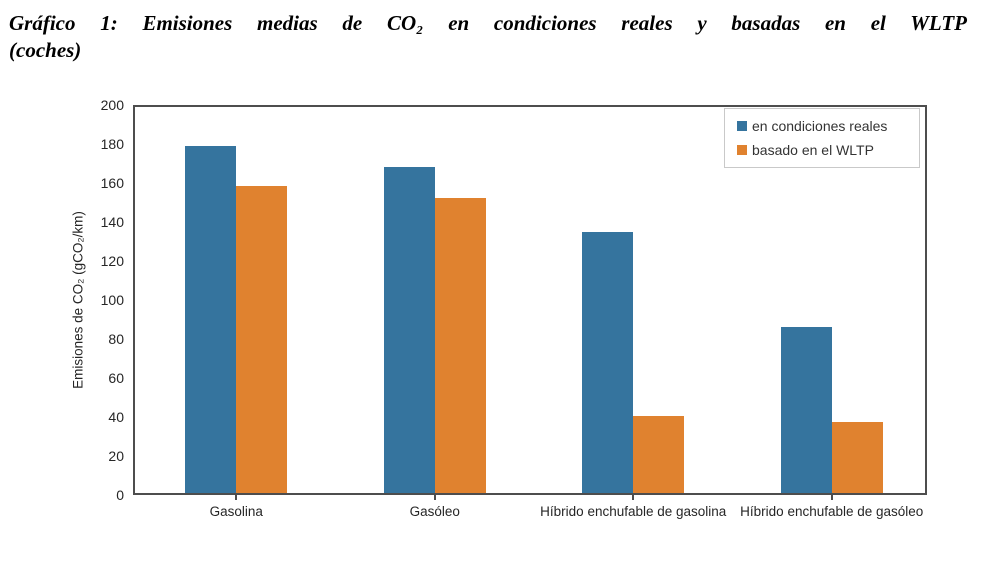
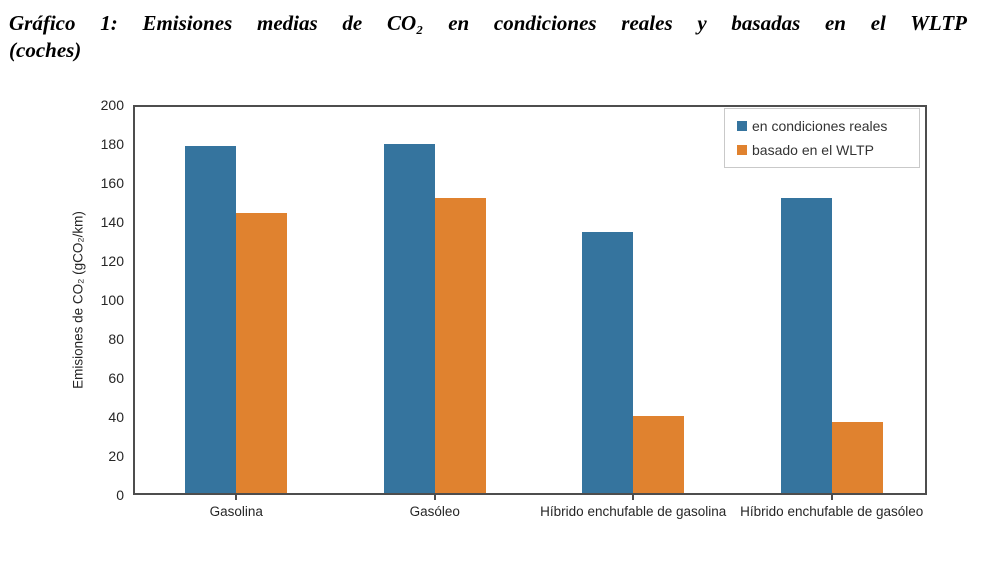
basado en el WLTP/Gasolina: 159 -> 145
en condiciones reales/Gasóleo: 169 -> 181
en condiciones reales/Híbrido enchufable de gasóleo: 86 -> 153
